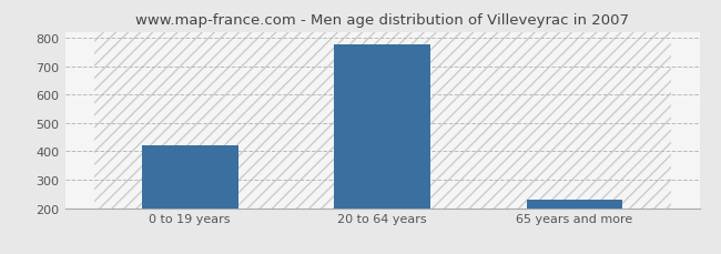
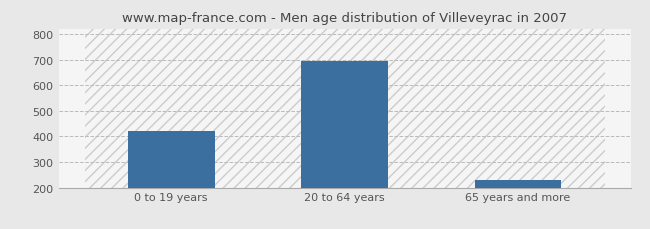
20 to 64 years: 775 -> 695
